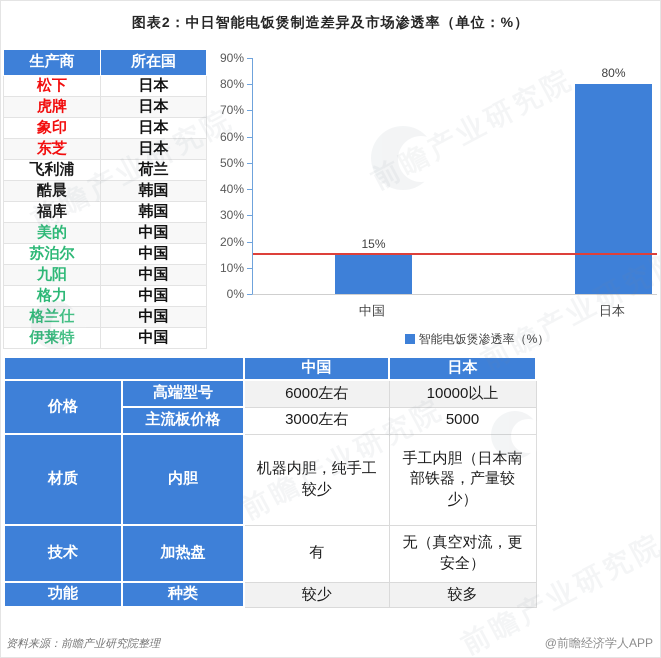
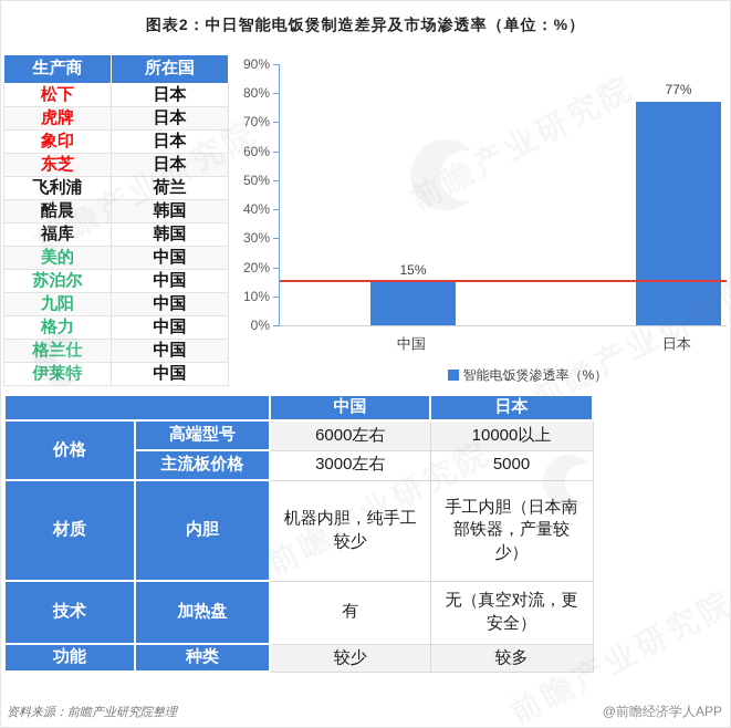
日本: 80% -> 77%
